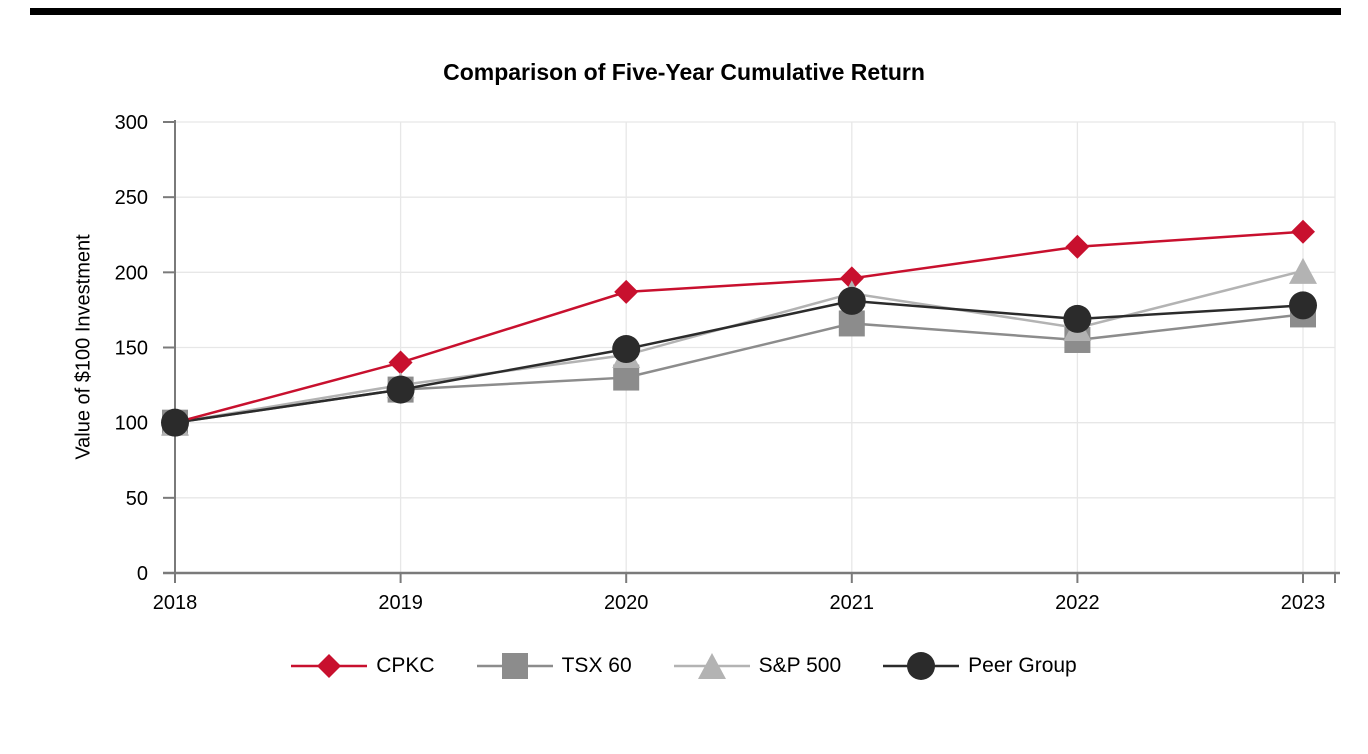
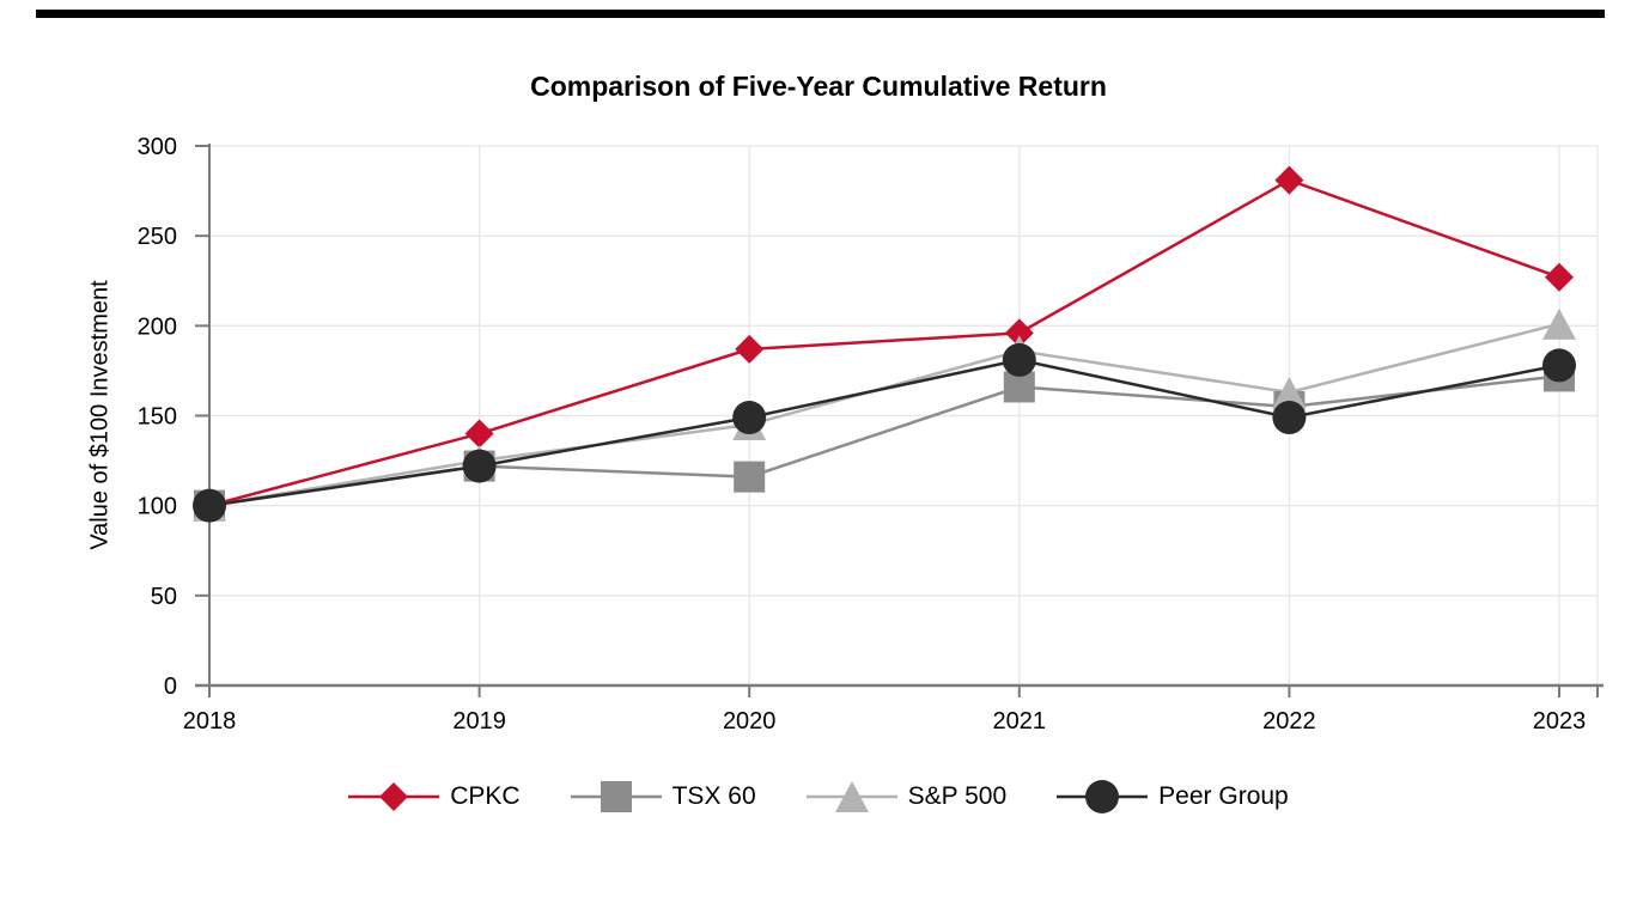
TSX 60/2020: 130 -> 116
CPKC/2022: 217 -> 281
Peer Group/2022: 169 -> 149
